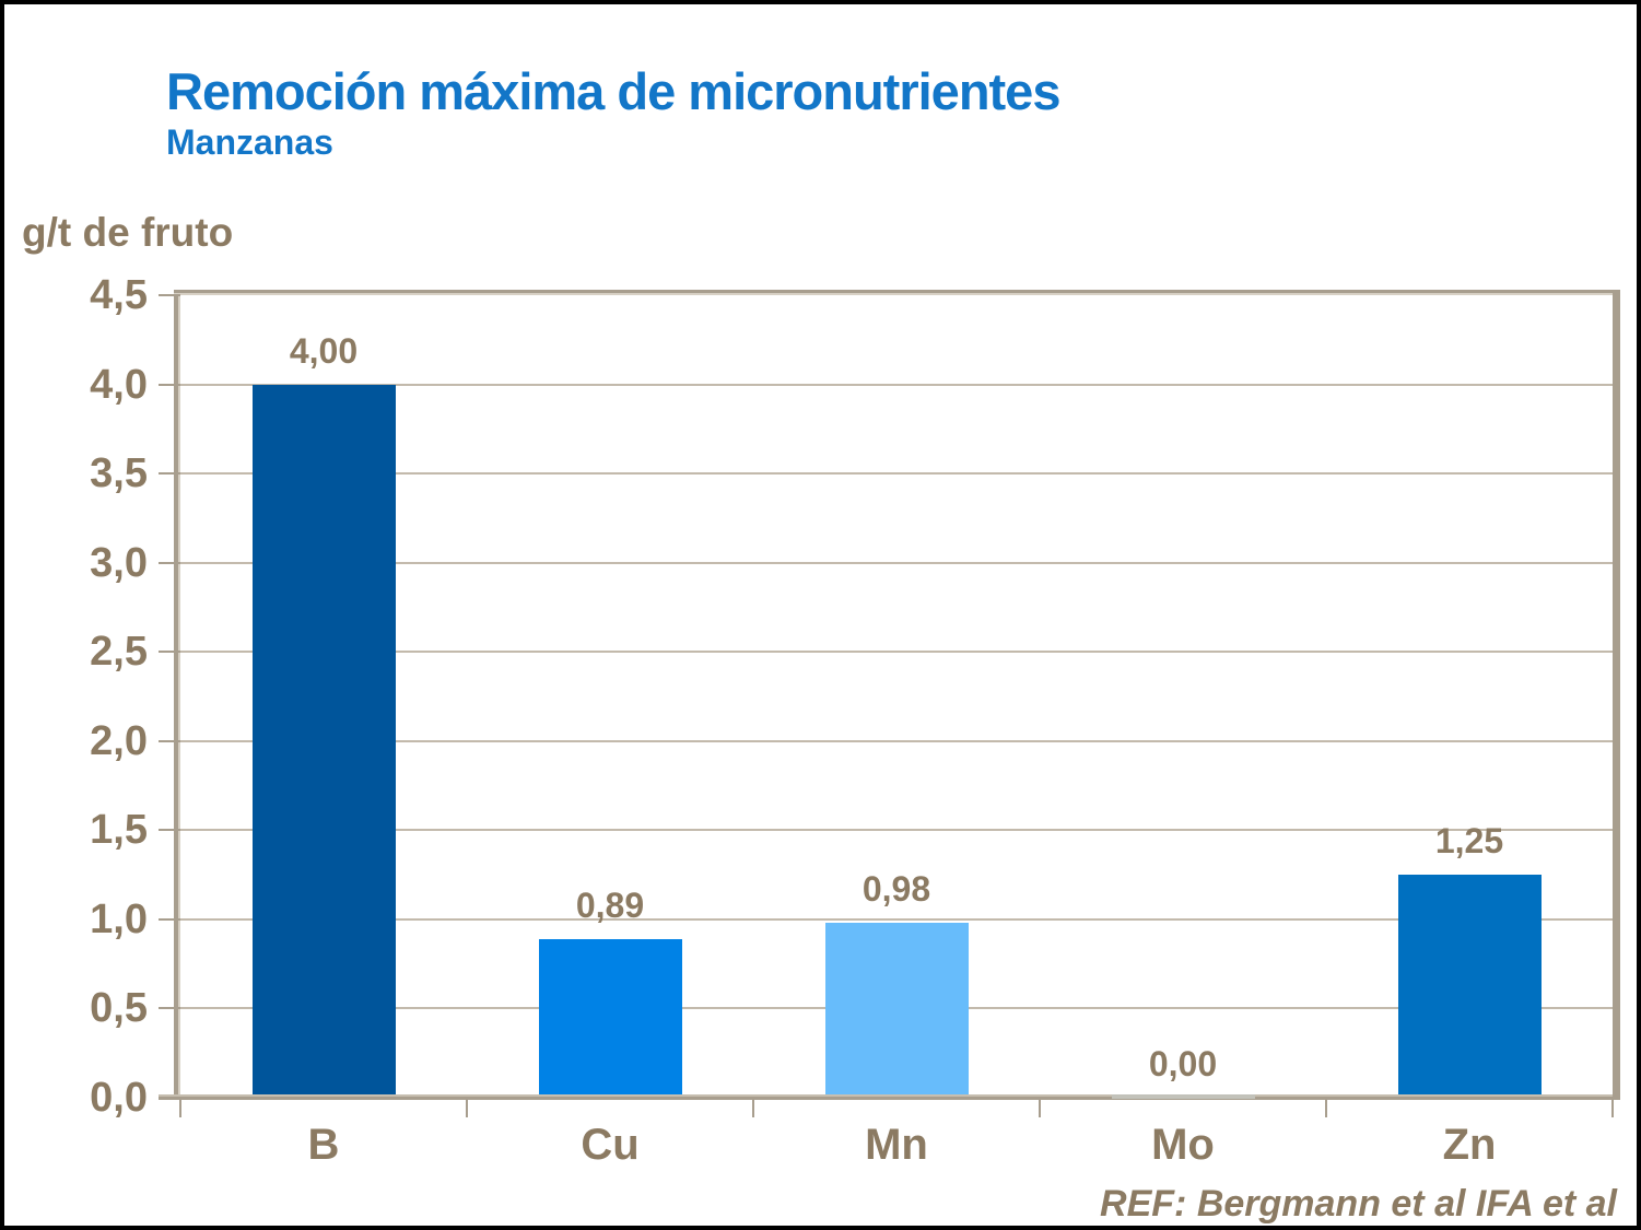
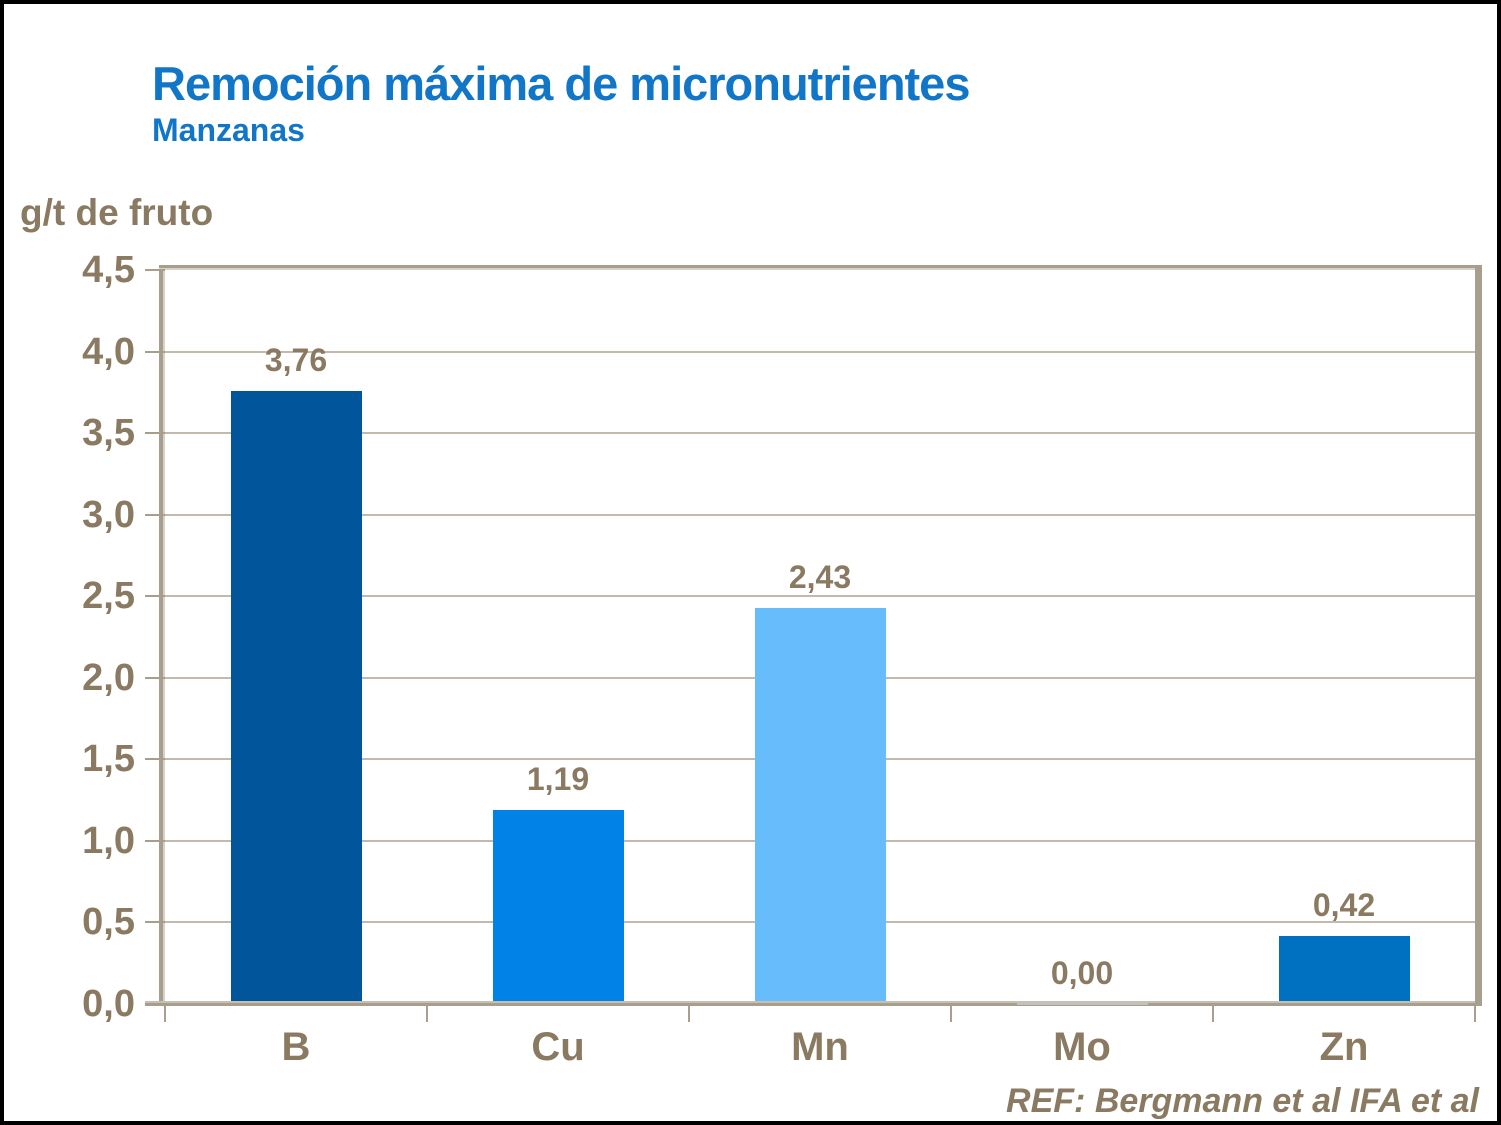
B: 4,00 -> 3,76
Cu: 0,89 -> 1,19
Mn: 0,98 -> 2,43
Zn: 1,25 -> 0,42
